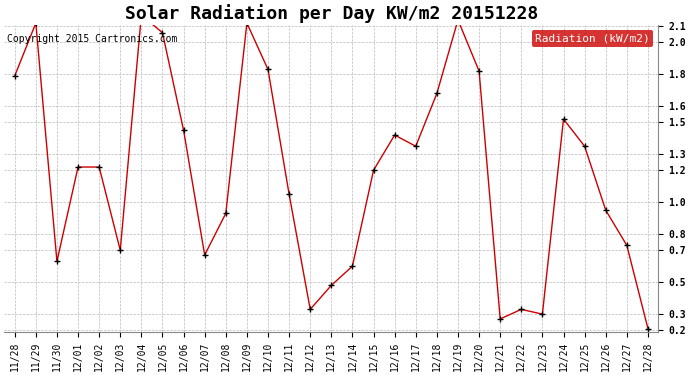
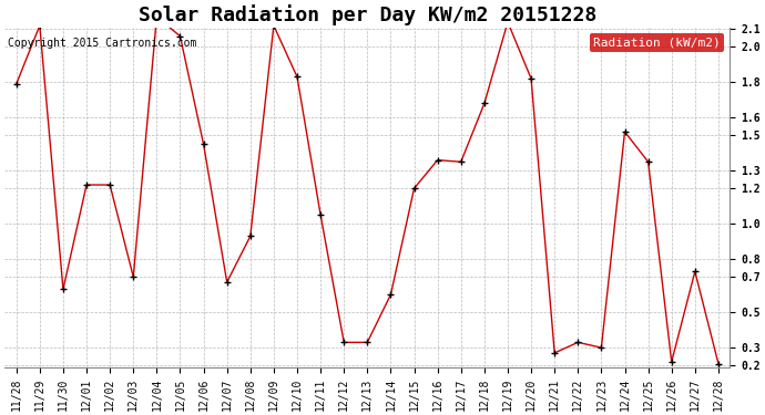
12/13: 0.48 -> 0.33
12/16: 1.42 -> 1.36
12/26: 0.95 -> 0.22
